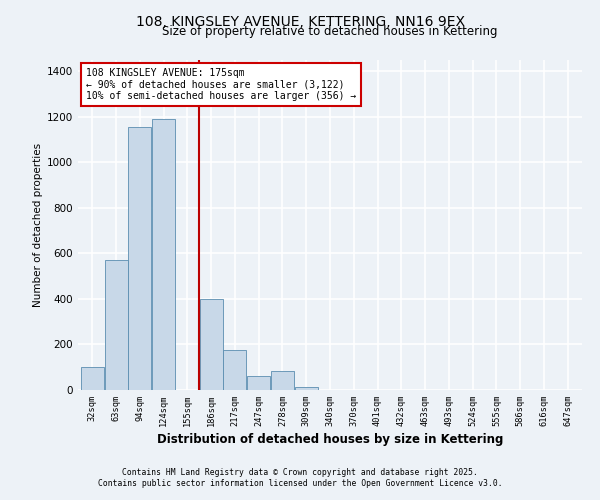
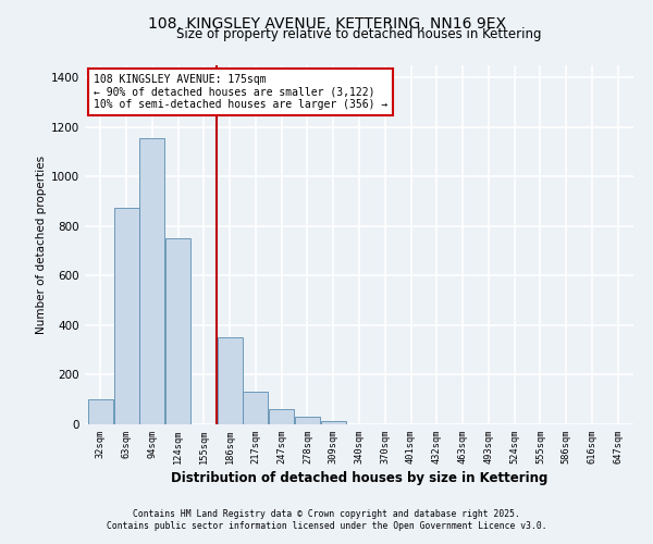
63sqm: 570 -> 875
124sqm: 1190 -> 750
186sqm: 400 -> 350
217sqm: 175 -> 130
278sqm: 85 -> 30
